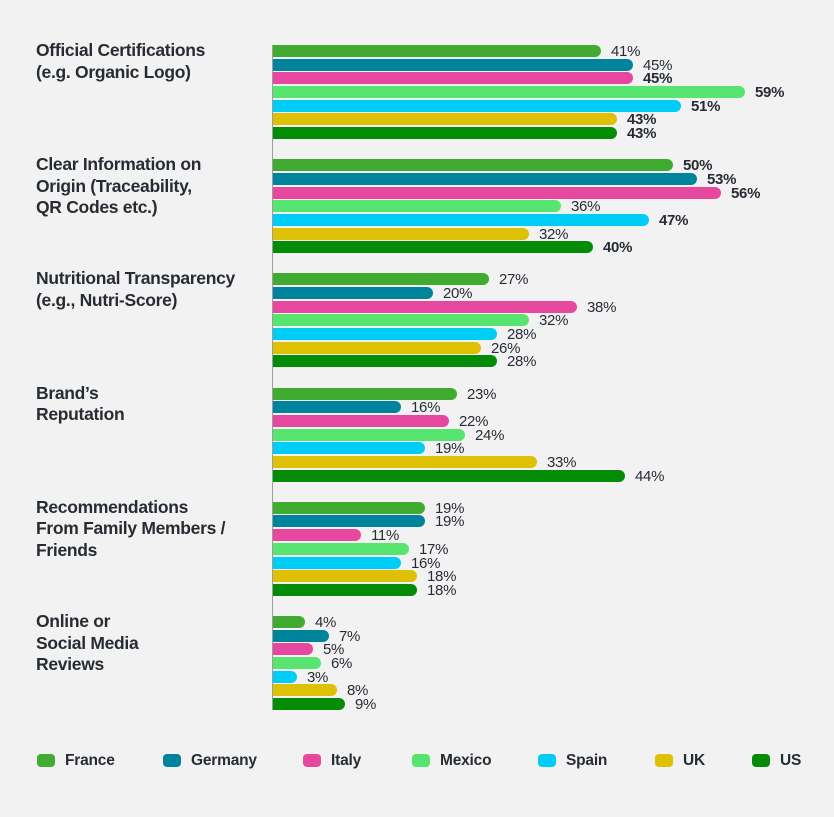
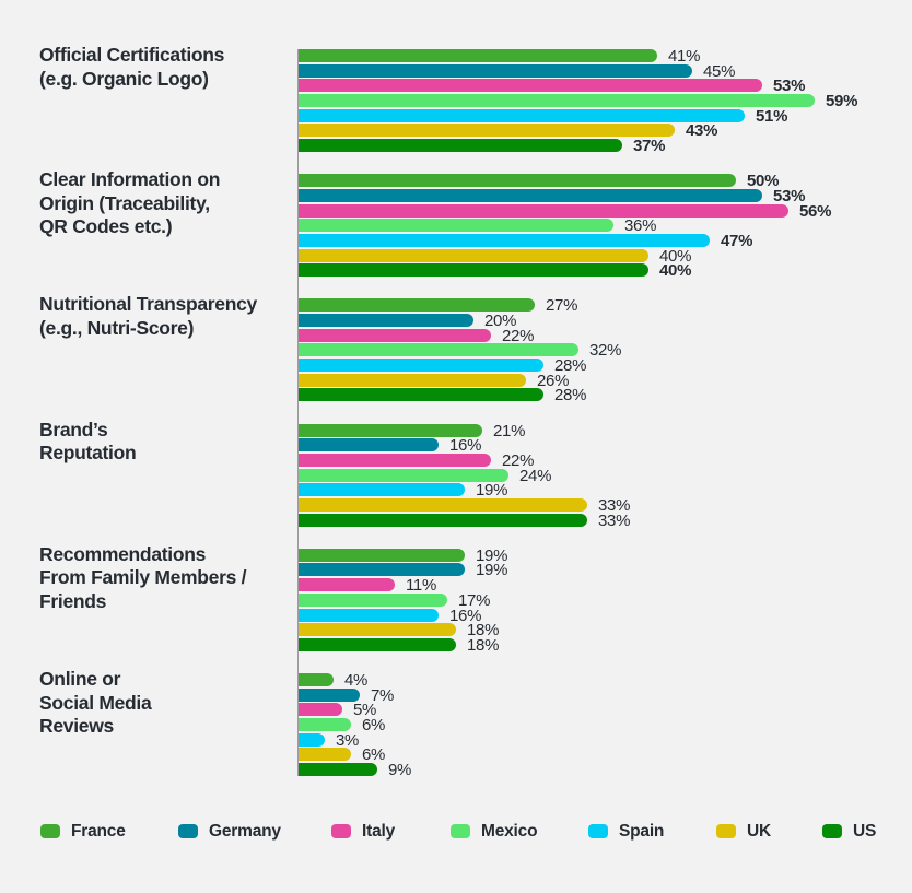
Italy/Official Certifications (e.g. Organic Logo): 45% -> 53%
US/Official Certifications (e.g. Organic Logo): 43% -> 37%
UK/Clear Information on Origin (Traceability, QR Codes etc.): 32% -> 40%
Italy/Nutritional Transparency (e.g., Nutri-Score): 38% -> 22%
France/Brand’s Reputation: 23% -> 21%
US/Brand’s Reputation: 44% -> 33%
UK/Online or Social Media Reviews: 8% -> 6%
